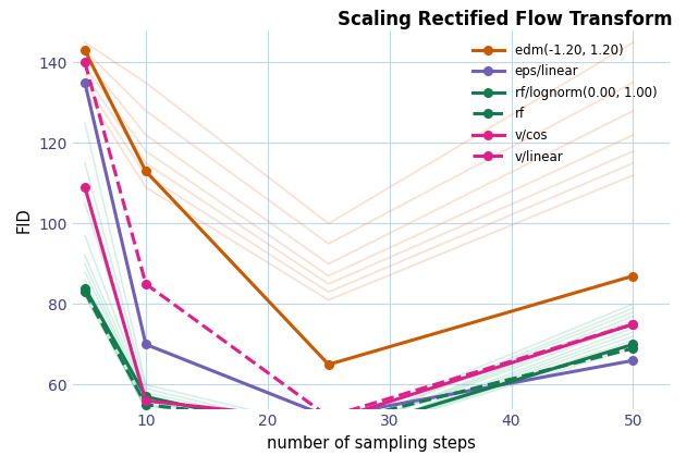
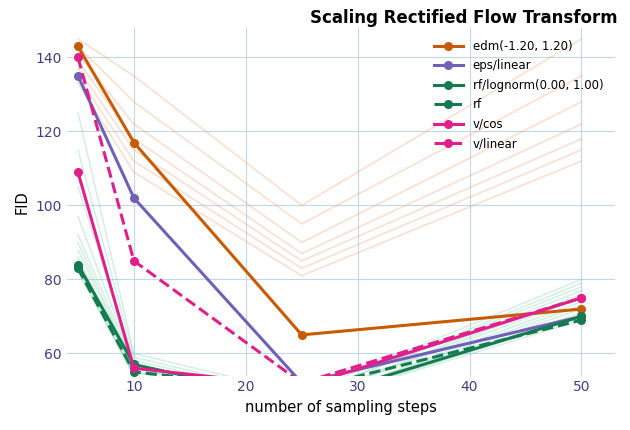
edm(-1.20, 1.20)/10: 113 -> 117
eps/linear/10: 70 -> 102
edm(-1.20, 1.20)/50: 87 -> 72
eps/linear/50: 66 -> 70
